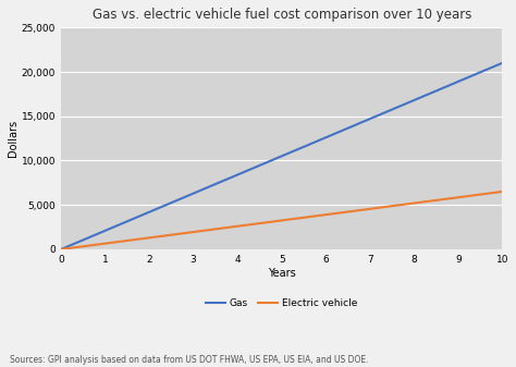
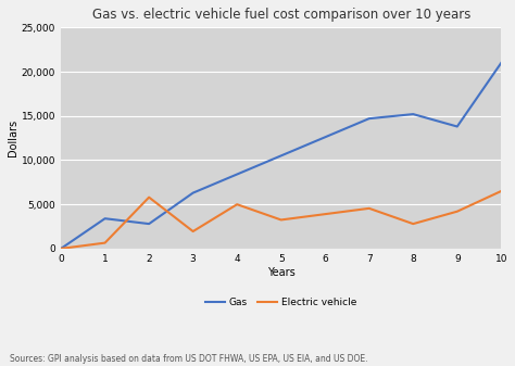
Gas/1: 2,100 -> 3,400
Gas/2: 4,200 -> 2,800
Electric vehicle/2: 1,300 -> 5,800
Electric vehicle/4: 2,600 -> 5,000
Gas/8: 16,800 -> 15,200
Electric vehicle/8: 5,200 -> 2,800
Gas/9: 18,900 -> 13,800
Electric vehicle/9: 5,800 -> 4,200
